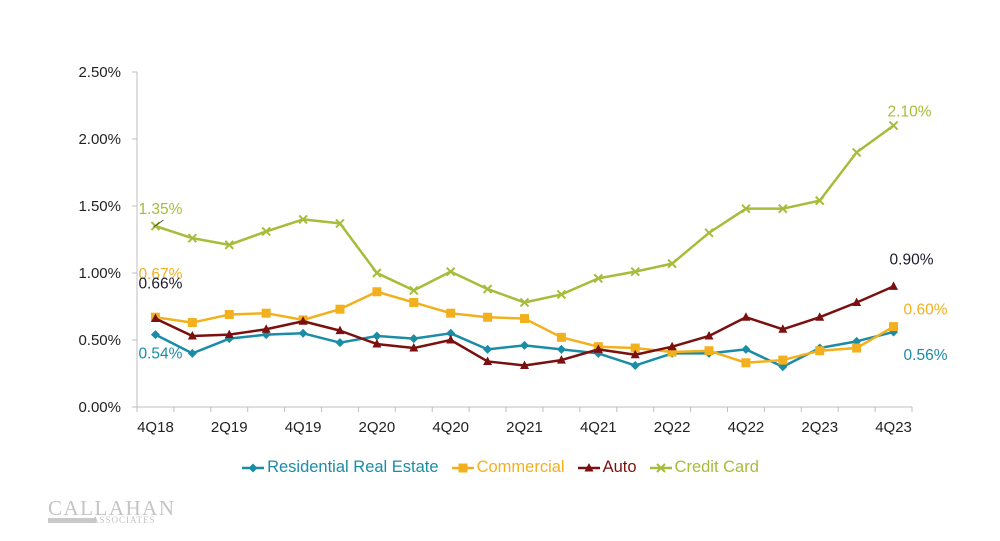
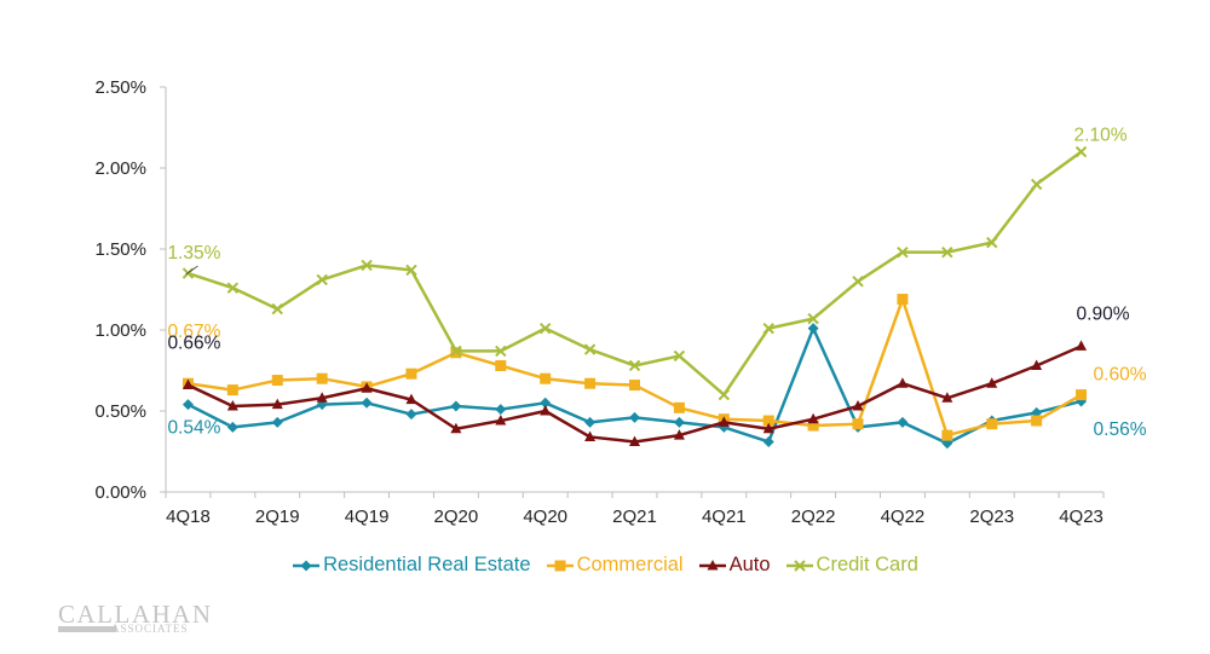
Residential Real Estate/2Q19: 0.51% -> 0.43%
Credit Card/2Q19: 1.21% -> 1.13%
Auto/2Q20: 0.47% -> 0.39%
Credit Card/2Q20: 1.00% -> 0.87%
Credit Card/4Q21: 0.96% -> 0.60%
Residential Real Estate/2Q22: 0.40% -> 1.01%
Commercial/4Q22: 0.33% -> 1.19%
